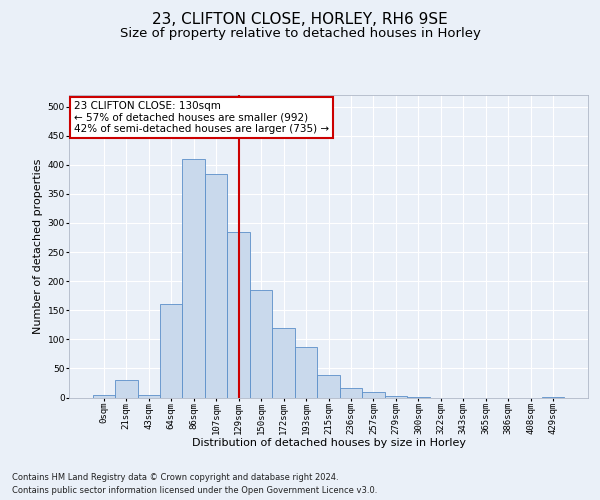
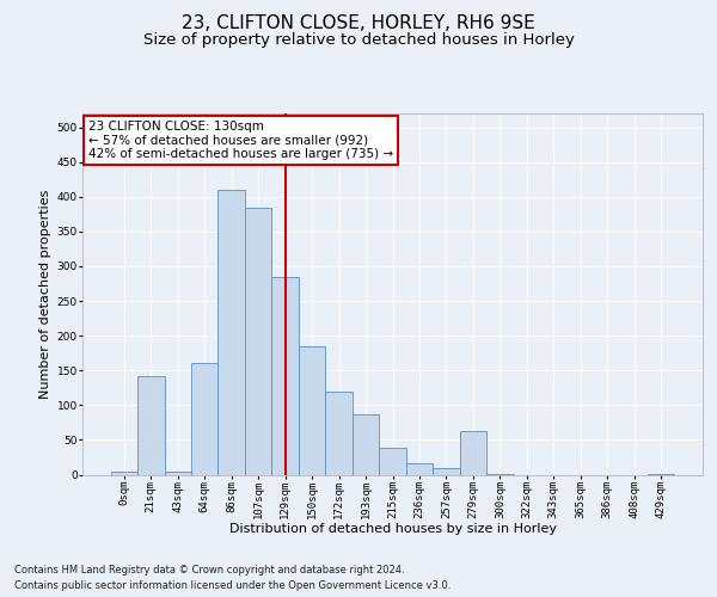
21sqm: 30 -> 142
279sqm: 2 -> 62
